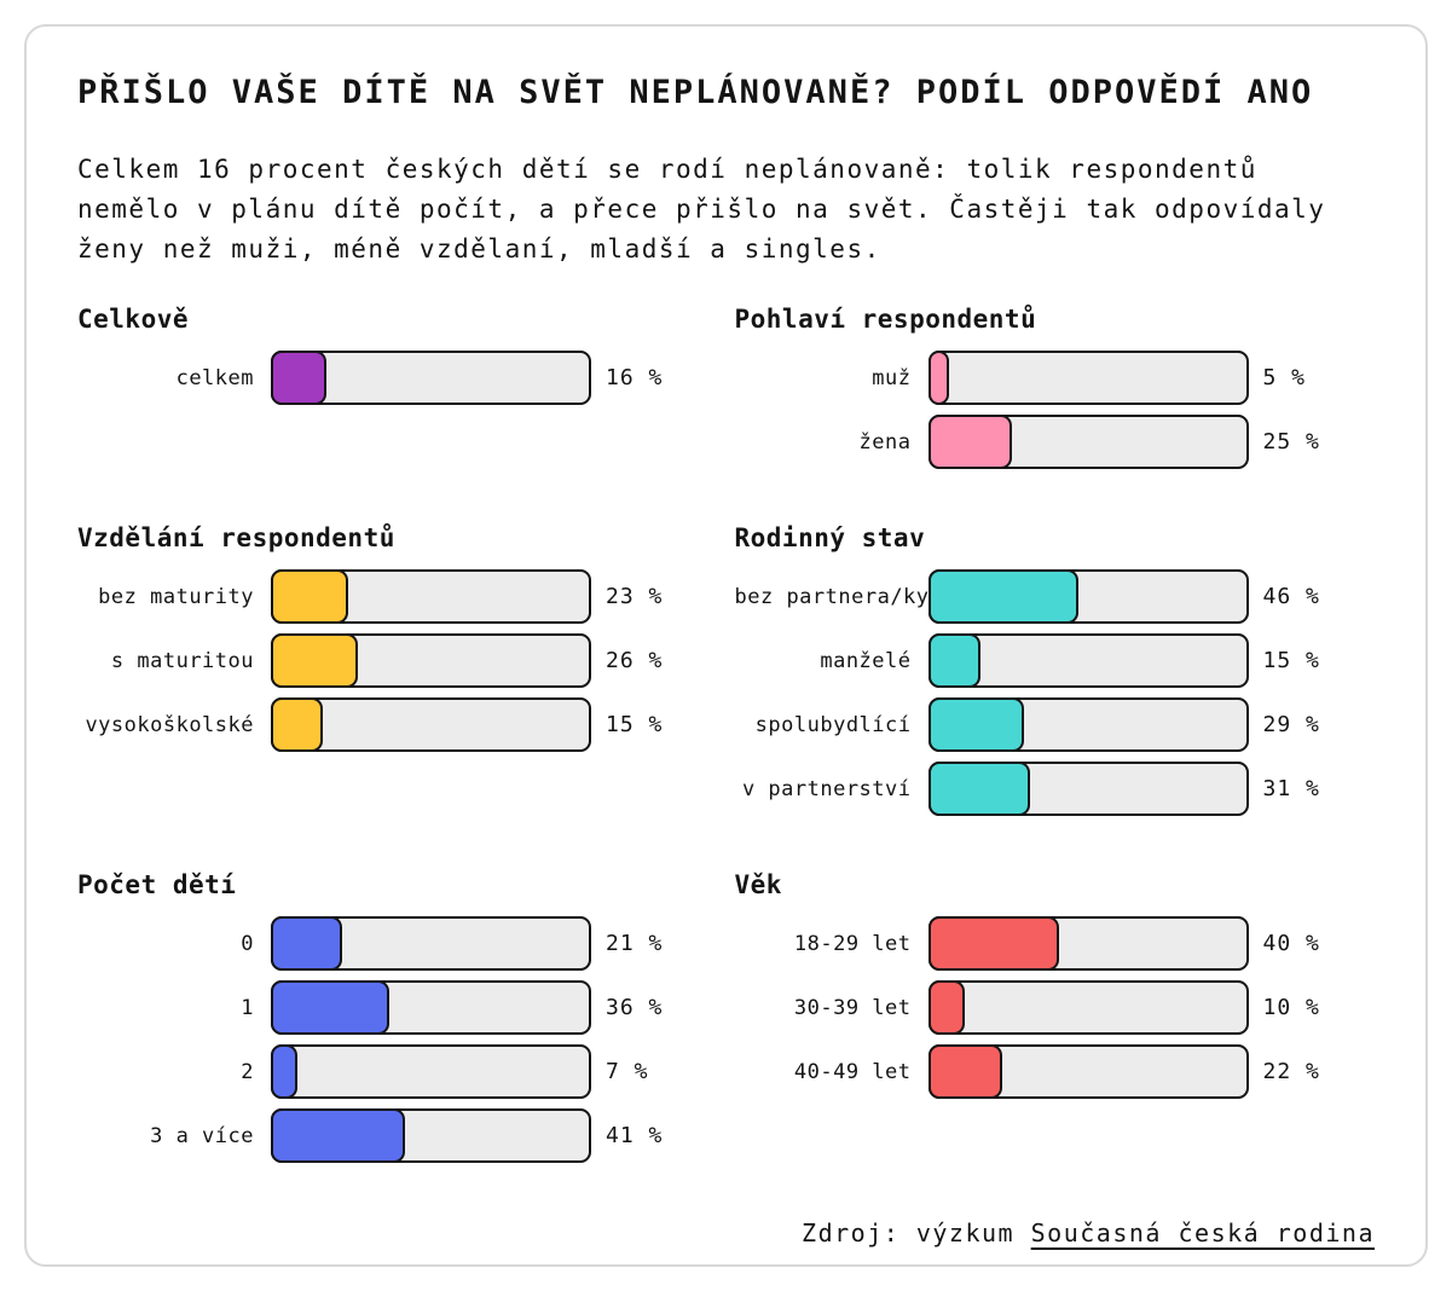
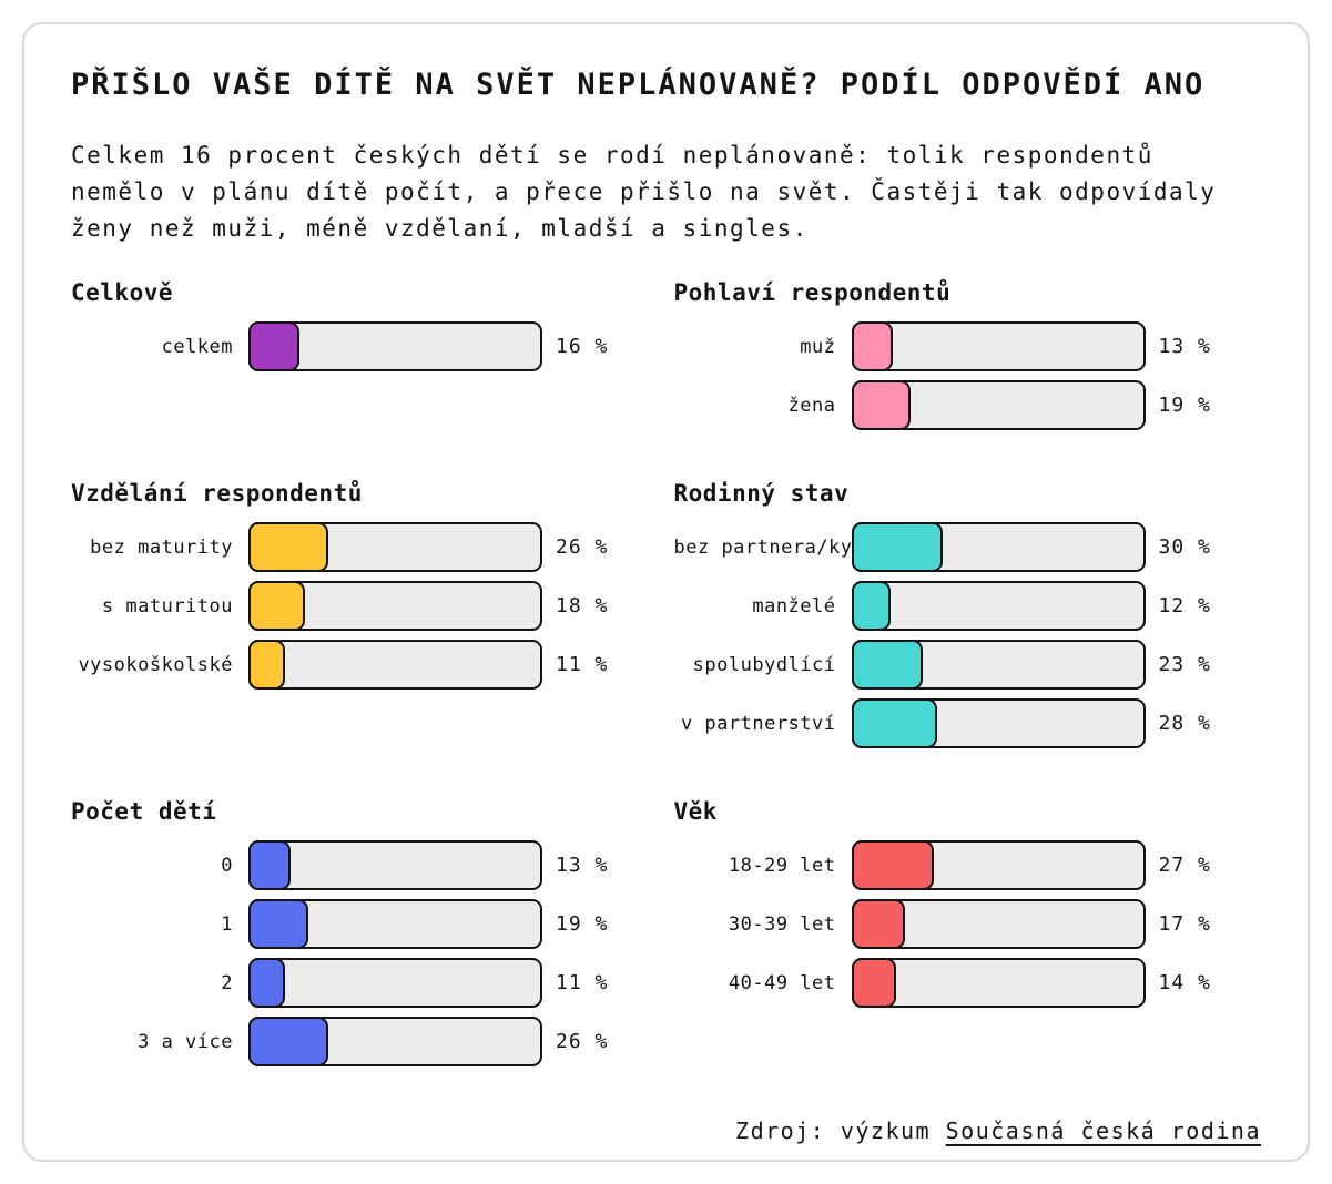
Pohlaví respondentů/muž: 5 -> 13
Pohlaví respondentů/žena: 25 -> 19
Vzdělání respondentů/bez maturity: 23 -> 26
Vzdělání respondentů/s maturitou: 26 -> 18
Vzdělání respondentů/vysokoškolské: 15 -> 11
Rodinný stav/bez partnera/ky: 46 -> 30
Rodinný stav/manželé: 15 -> 12
Rodinný stav/spolubydlící: 29 -> 23
Rodinný stav/v partnerství: 31 -> 28
Počet dětí/0: 21 -> 13
Počet dětí/1: 36 -> 19
Počet dětí/2: 7 -> 11
Počet dětí/3 a více: 41 -> 26
Věk/18-29 let: 40 -> 27
Věk/30-39 let: 10 -> 17
Věk/40-49 let: 22 -> 14
